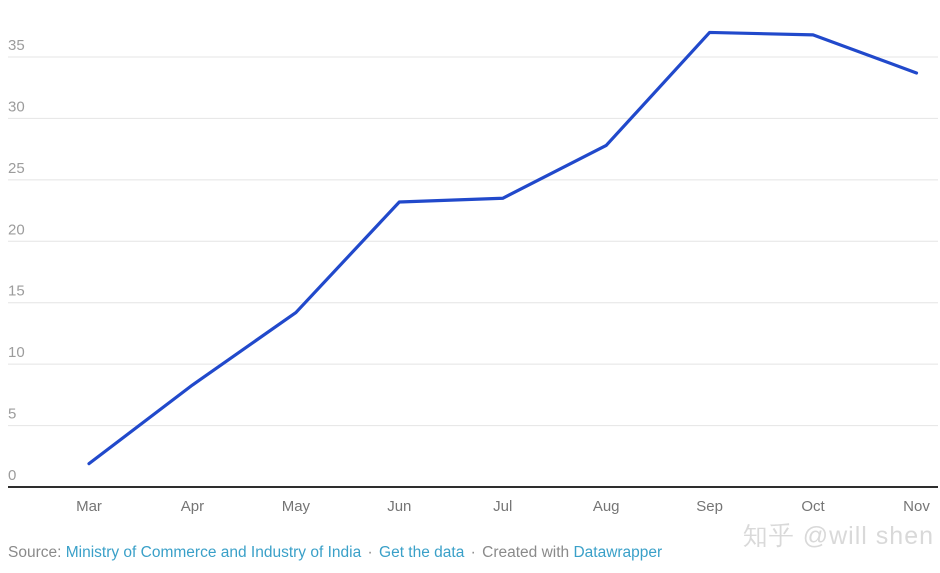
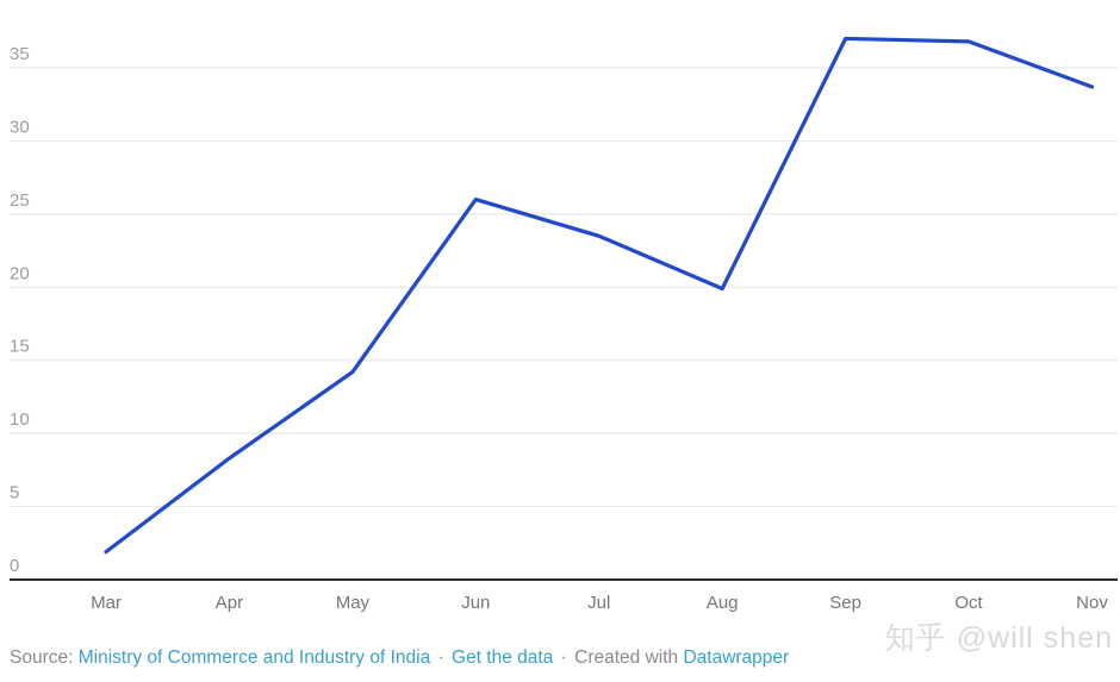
Jun: 23.2 -> 26.0
Aug: 27.8 -> 19.9
